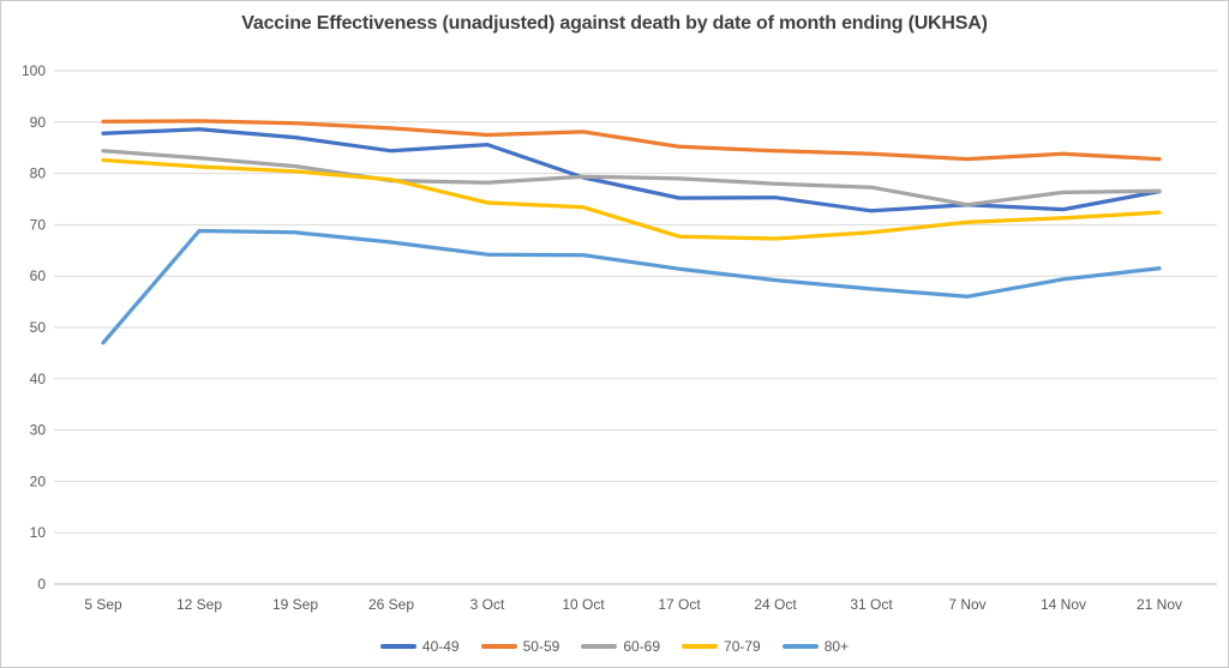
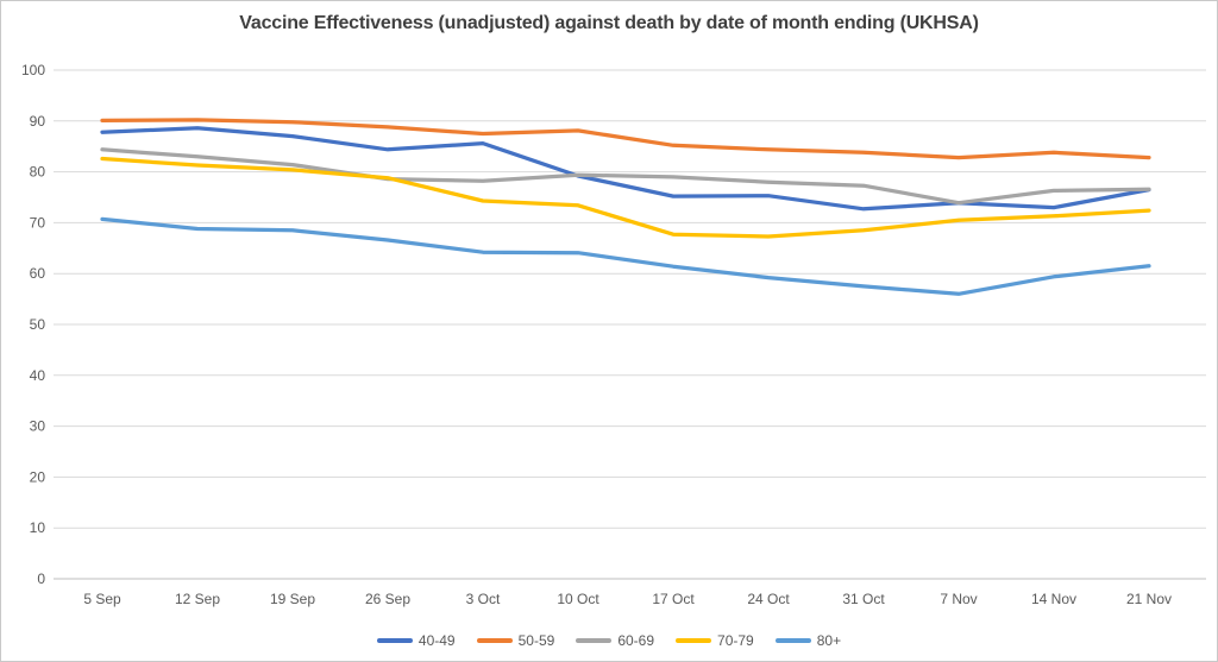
80+/5 Sep: 47 -> 71
